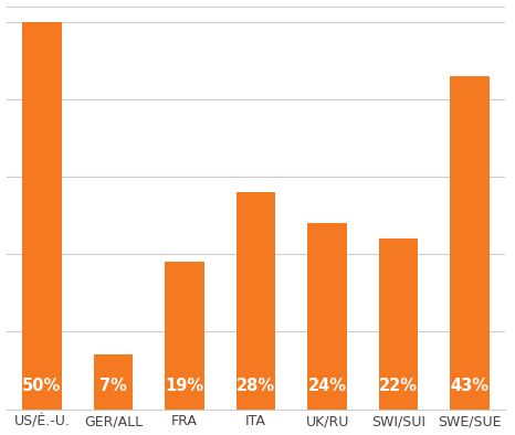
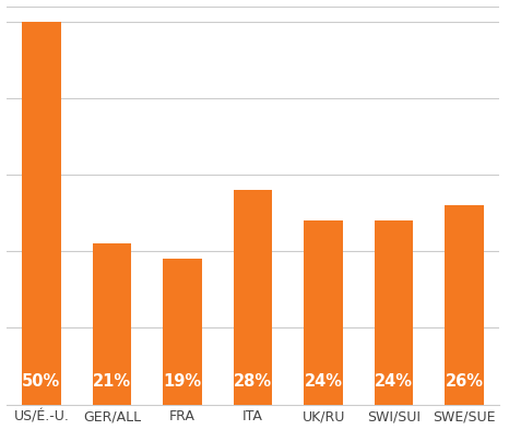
GER/ALL: 7% -> 21%
SWI/SUI: 22% -> 24%
SWE/SUE: 43% -> 26%
